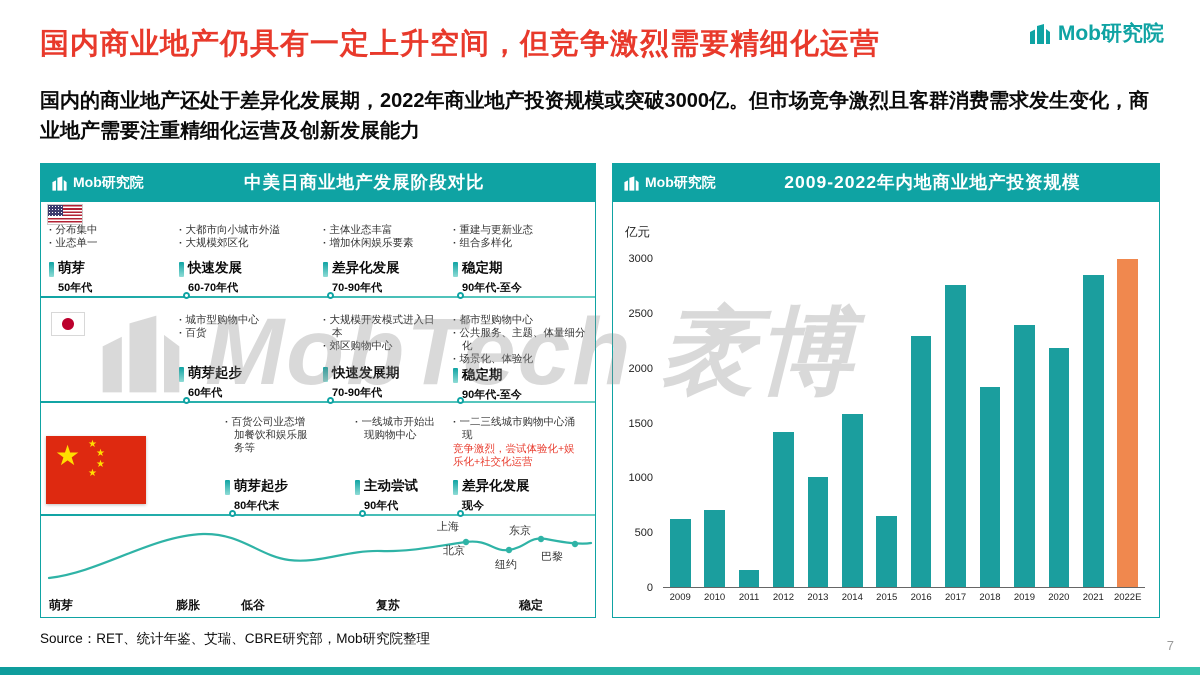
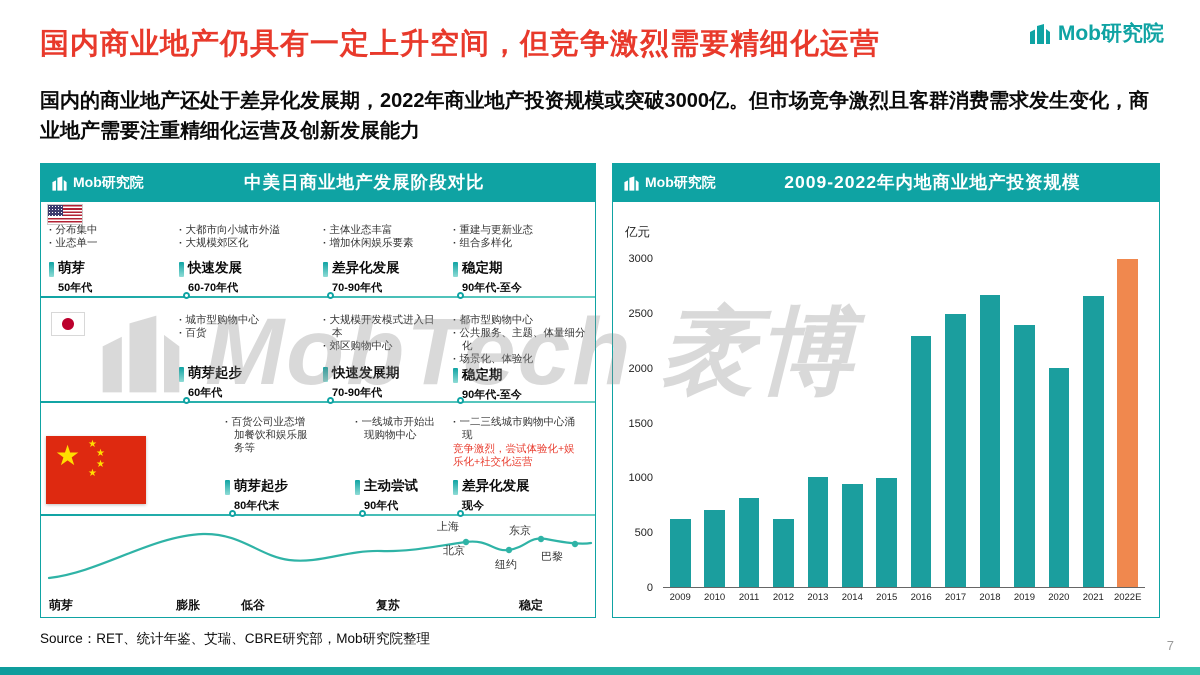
2011: 160 -> 810
2012: 1420 -> 620
2014: 1580 -> 940
2015: 650 -> 1000
2017: 2760 -> 2500
2018: 1830 -> 2670
2020: 2190 -> 2000
2021: 2850 -> 2660
